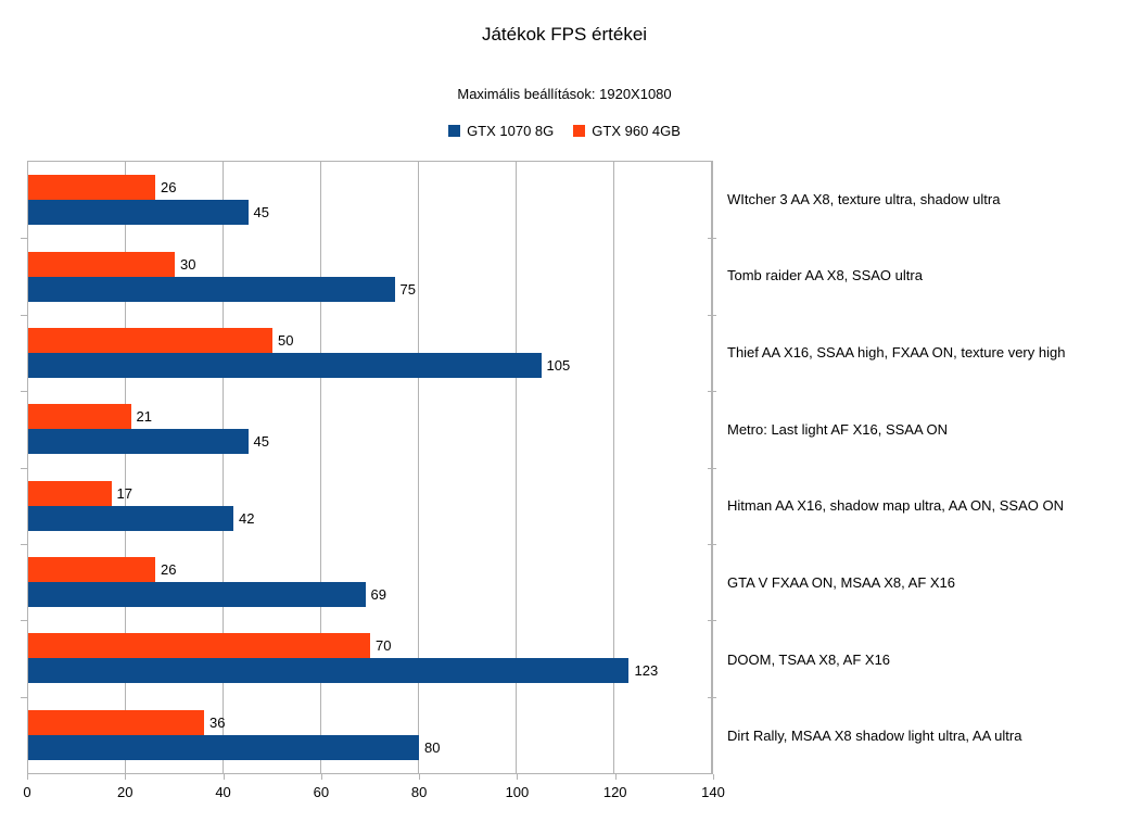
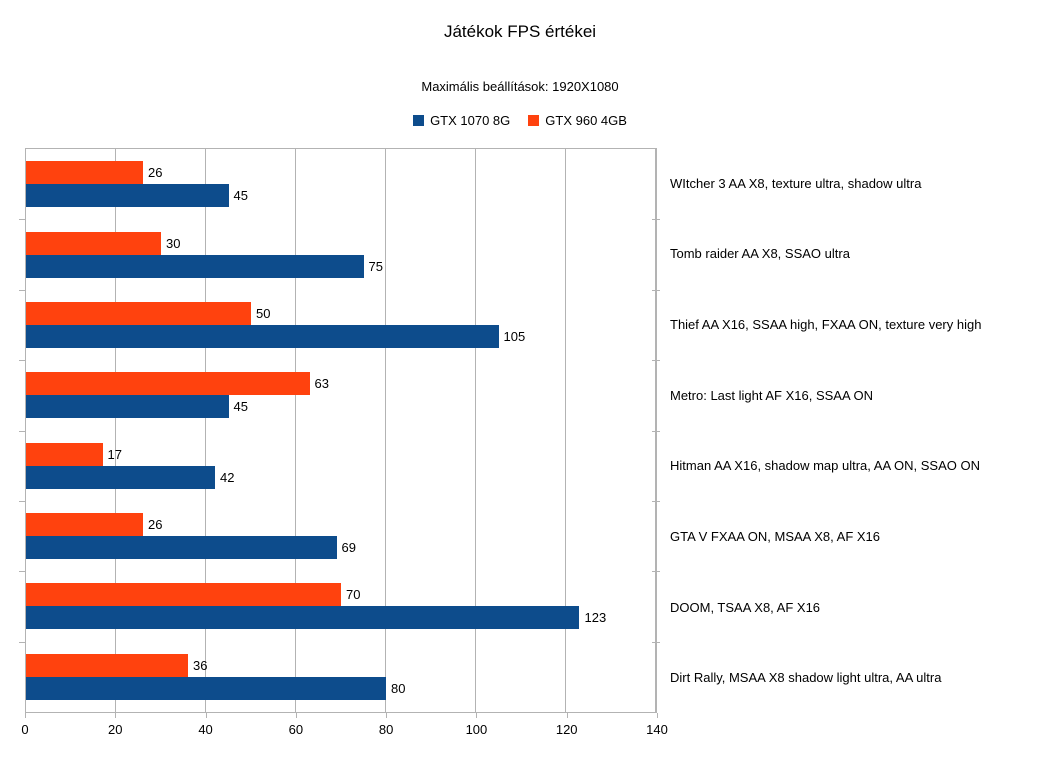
GTX 960 4GB/Metro: Last light AF X16, SSAA ON: 21 -> 63
